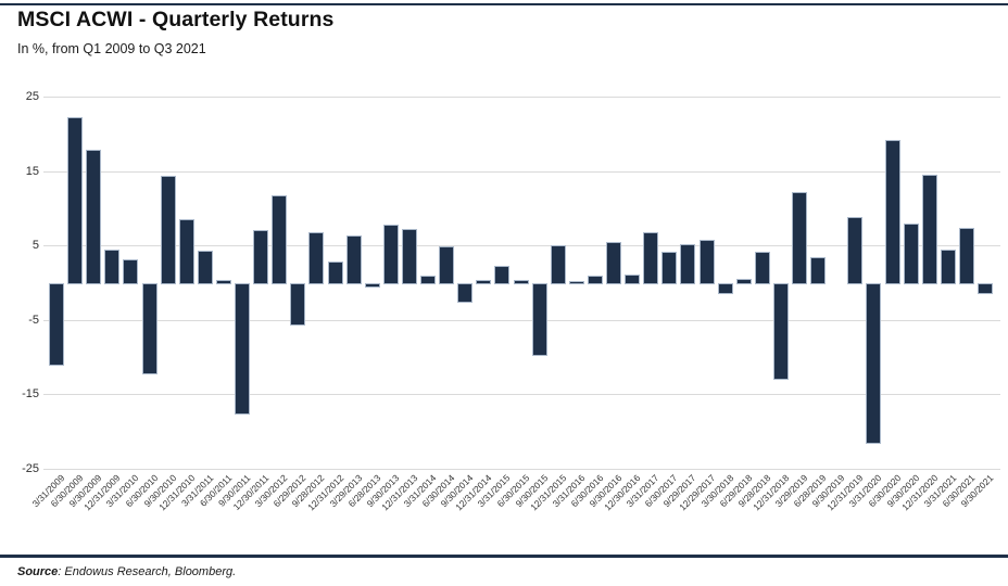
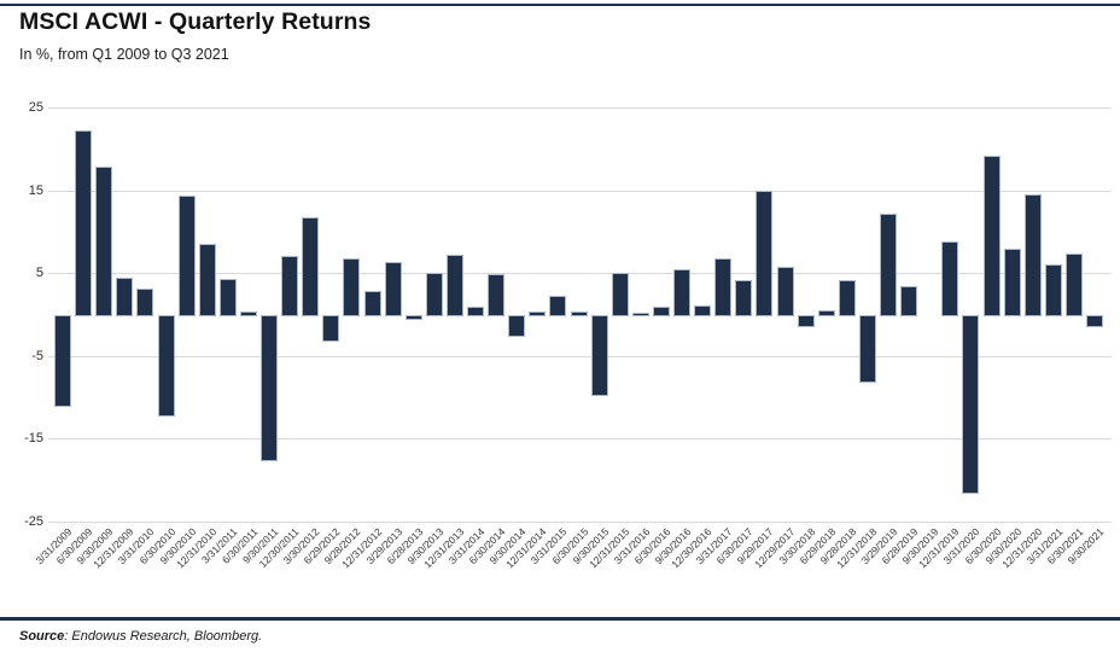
6/29/2012: -5 -> -3
9/30/2013: 8 -> 5
9/29/2017: 5 -> 15
12/31/2018: -13 -> -8
3/31/2021: 4 -> 6
